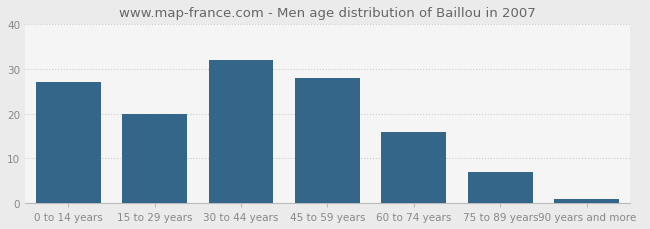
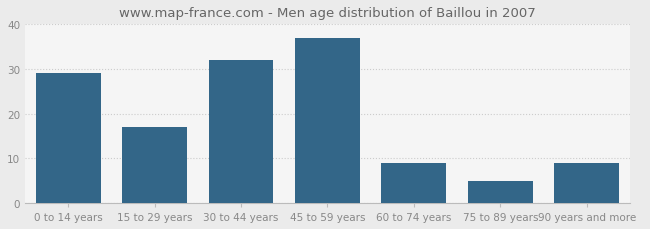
0 to 14 years: 27 -> 29
15 to 29 years: 20 -> 17
45 to 59 years: 28 -> 37
60 to 74 years: 16 -> 9
75 to 89 years: 7 -> 5
90 years and more: 1 -> 9
